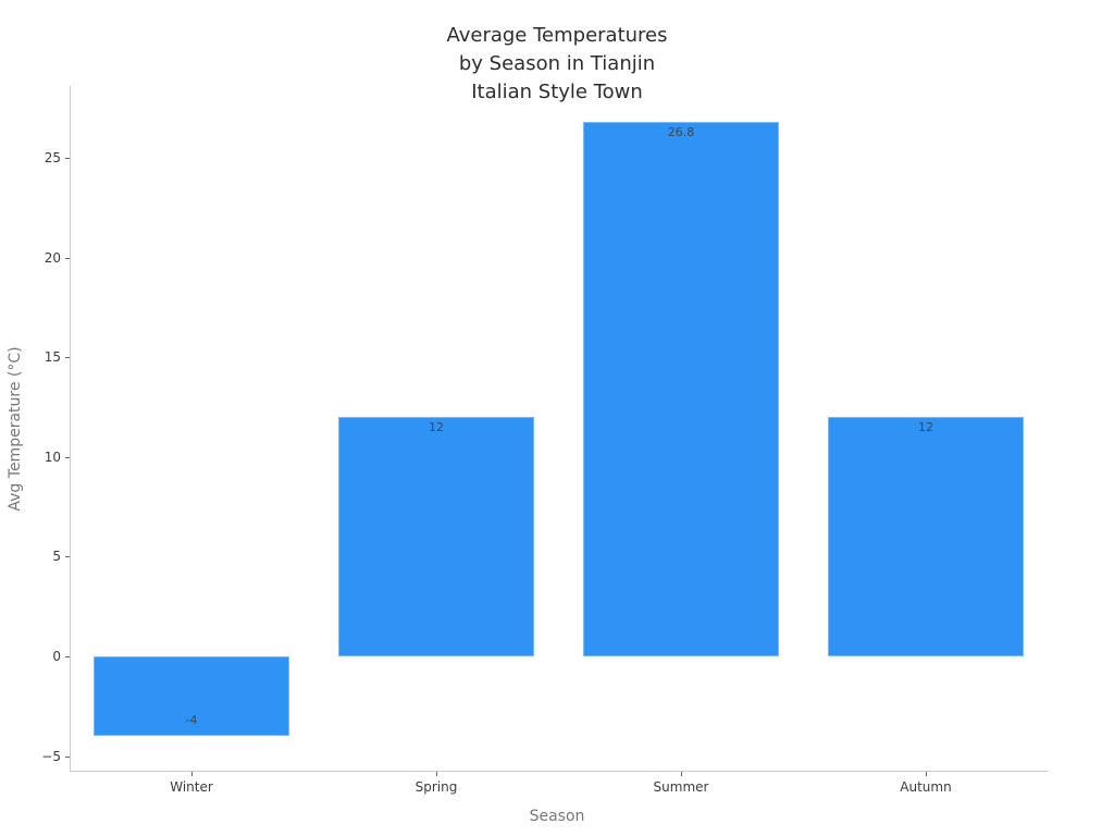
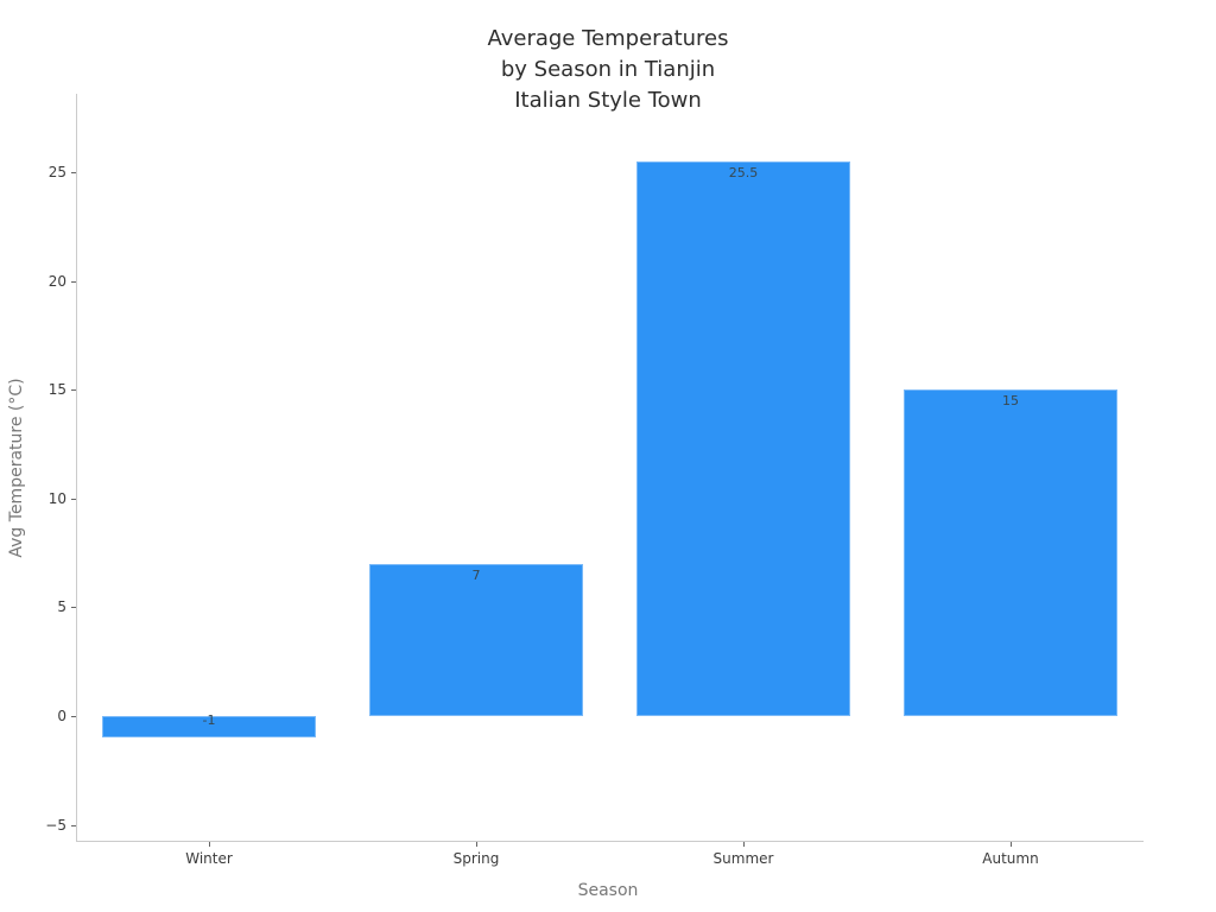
Winter: -4 -> -1
Spring: 12 -> 7
Summer: 26.8 -> 25.5
Autumn: 12 -> 15
